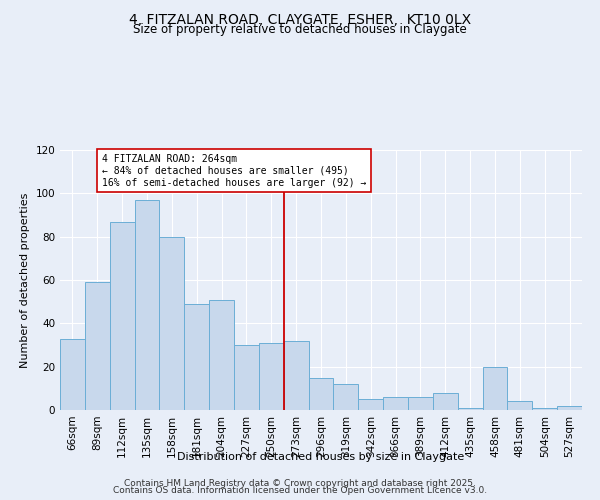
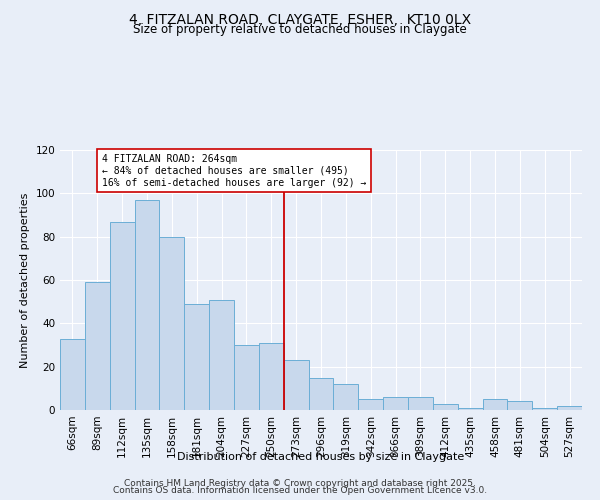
273sqm: 32 -> 23
412sqm: 8 -> 3
458sqm: 20 -> 5
